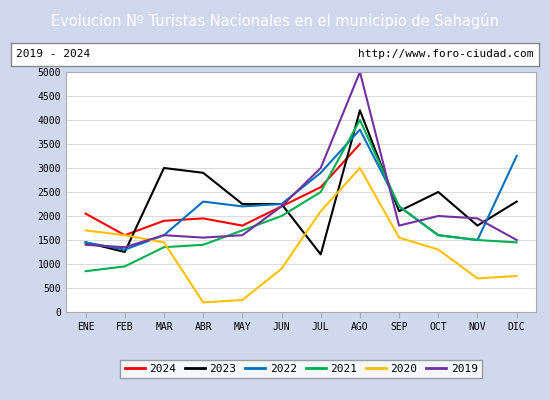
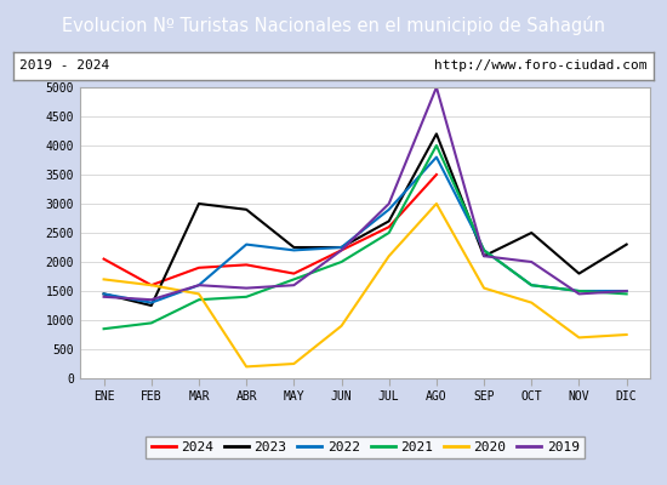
2023/JUL: 1200 -> 2700
2019/SEP: 1800 -> 2100
2019/NOV: 1950 -> 1450
2022/DIC: 3250 -> 1500
